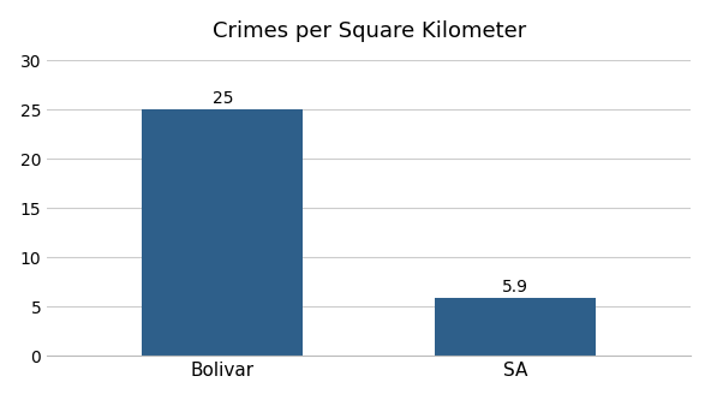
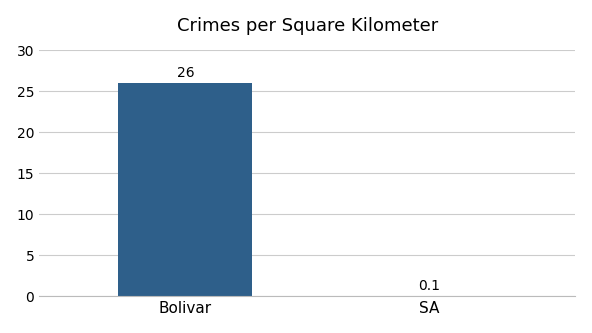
Bolivar: 25 -> 26
SA: 5.9 -> 0.1
